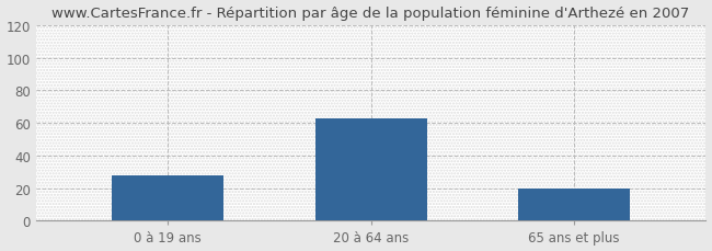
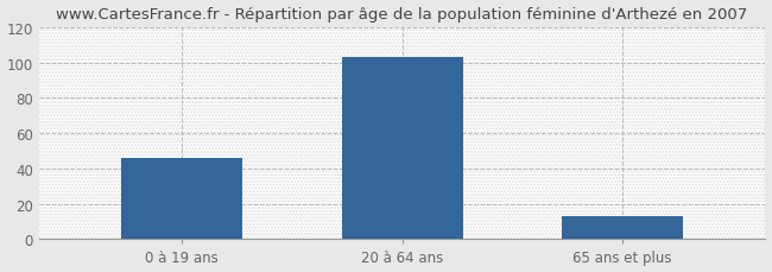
0 à 19 ans: 28 -> 46
20 à 64 ans: 63 -> 103
65 ans et plus: 20 -> 13
